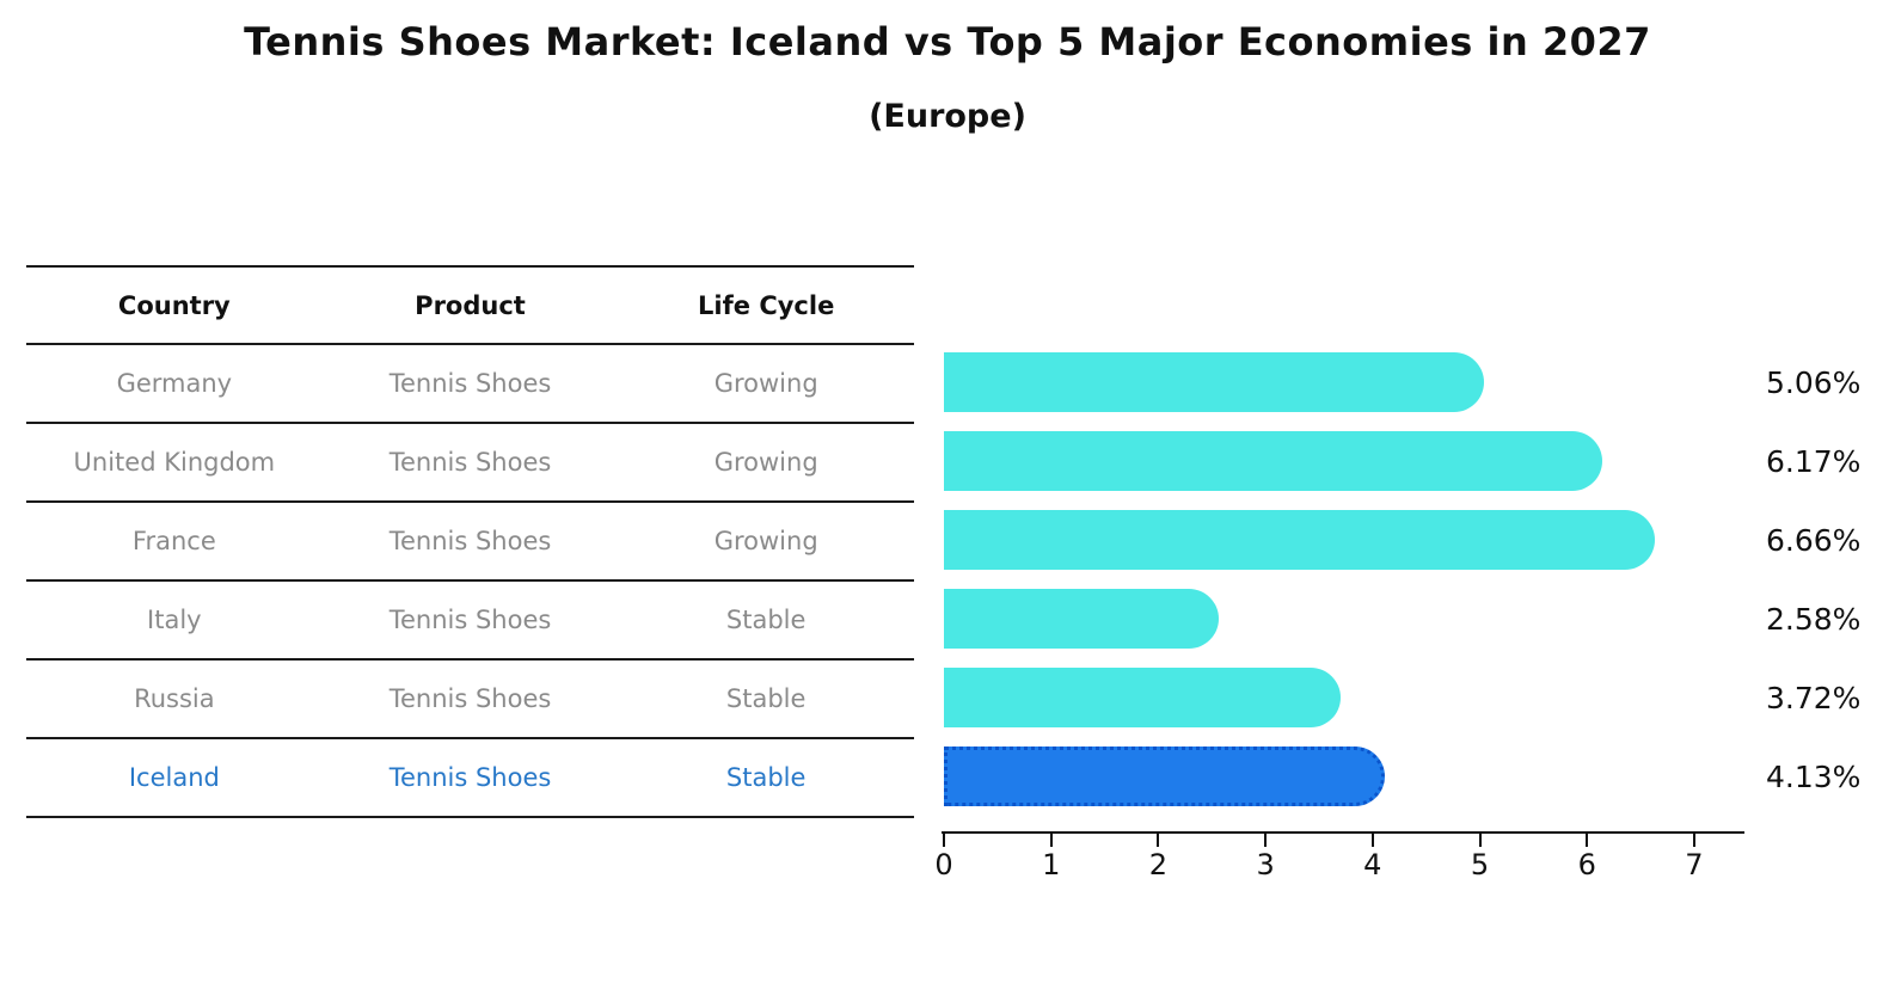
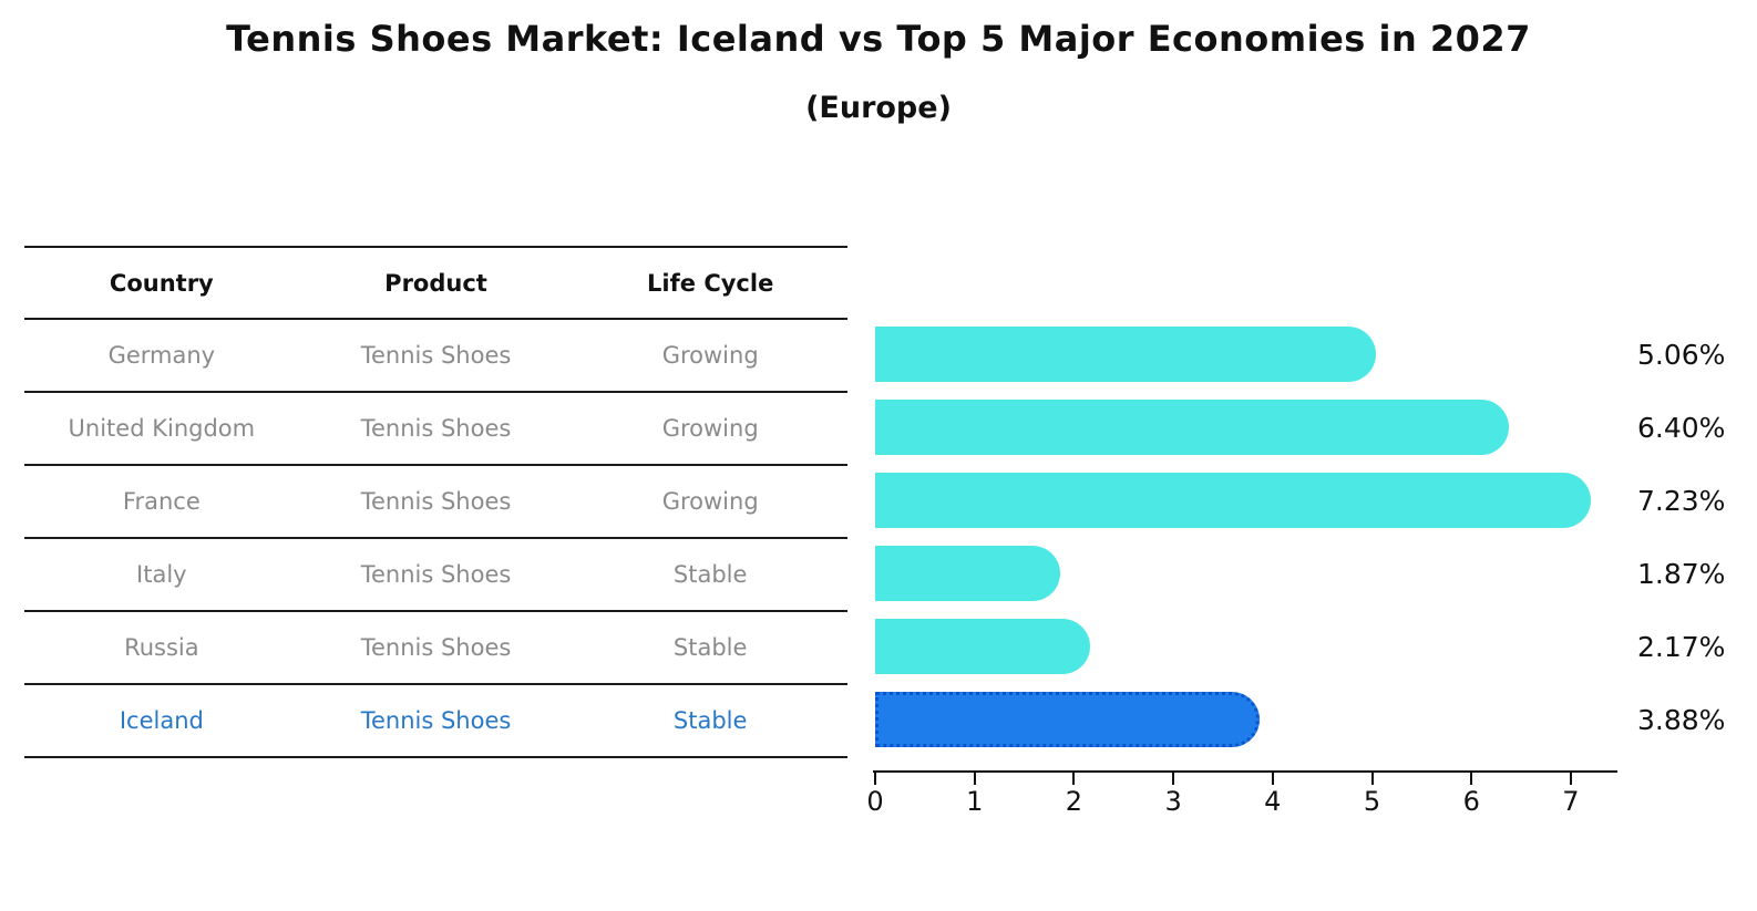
United Kingdom: 6.17% -> 6.40%
France: 6.66% -> 7.23%
Italy: 2.58% -> 1.87%
Russia: 3.72% -> 2.17%
Iceland: 4.13% -> 3.88%
